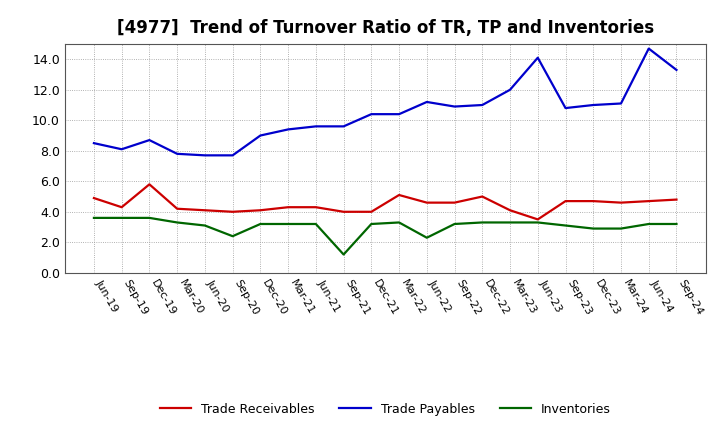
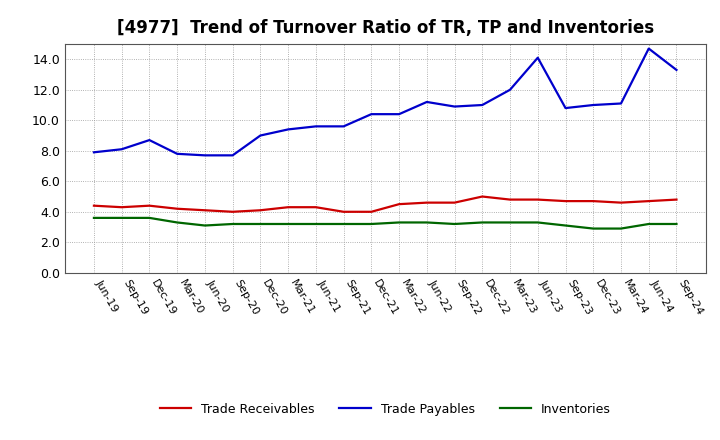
Trade Receivables/Jun-19: 4.9 -> 4.4
Trade Payables/Jun-19: 8.5 -> 7.9
Trade Receivables/Dec-19: 5.8 -> 4.4
Inventories/Sep-20: 2.4 -> 3.2
Inventories/Sep-21: 1.2 -> 3.2
Trade Receivables/Mar-22: 5.1 -> 4.5
Inventories/Jun-22: 2.3 -> 3.3
Trade Receivables/Mar-23: 4.1 -> 4.8
Trade Receivables/Jun-23: 3.5 -> 4.8
